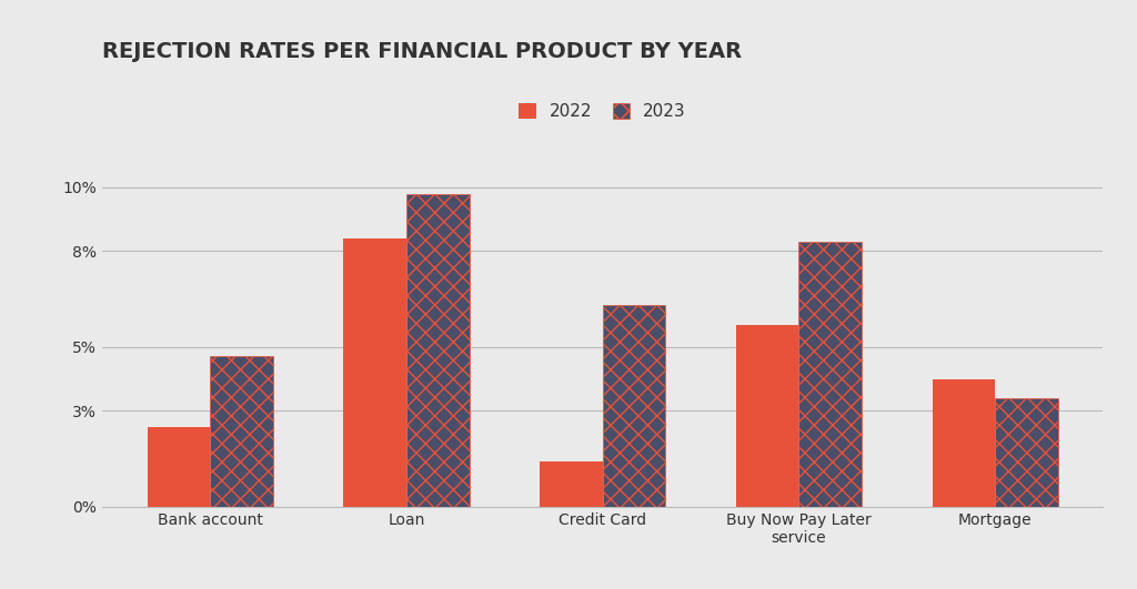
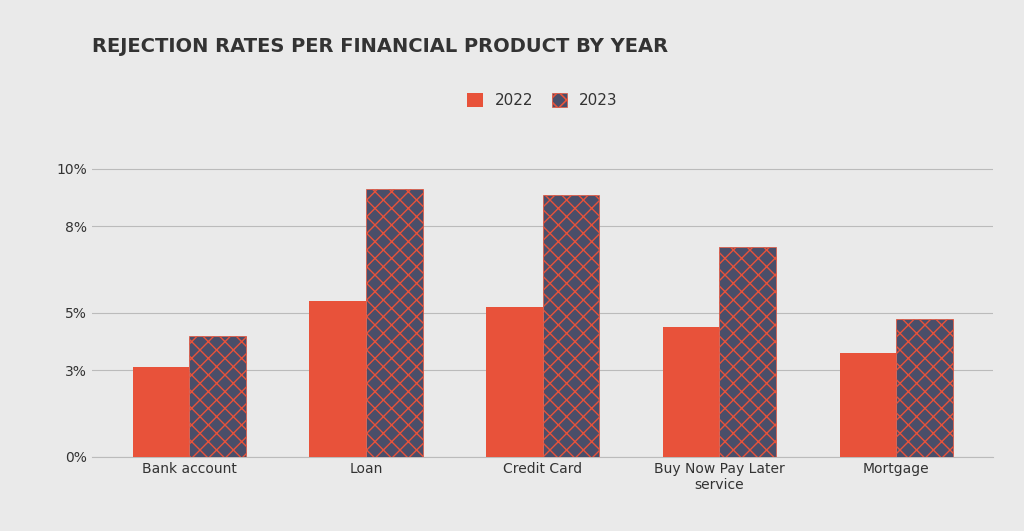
2022/Bank account: 2.5% -> 3.1%
2023/Bank account: 4.7% -> 4.2%
2022/Loan: 8.4% -> 5.4%
2023/Loan: 9.8% -> 9.3%
2022/Credit Card: 1.4% -> 5.2%
2023/Credit Card: 6.3% -> 9.1%
2022/Buy Now Pay Later service: 5.7% -> 4.5%
2023/Buy Now Pay Later service: 8.3% -> 7.3%
2022/Mortgage: 4.0% -> 3.6%
2023/Mortgage: 3.4% -> 4.8%
